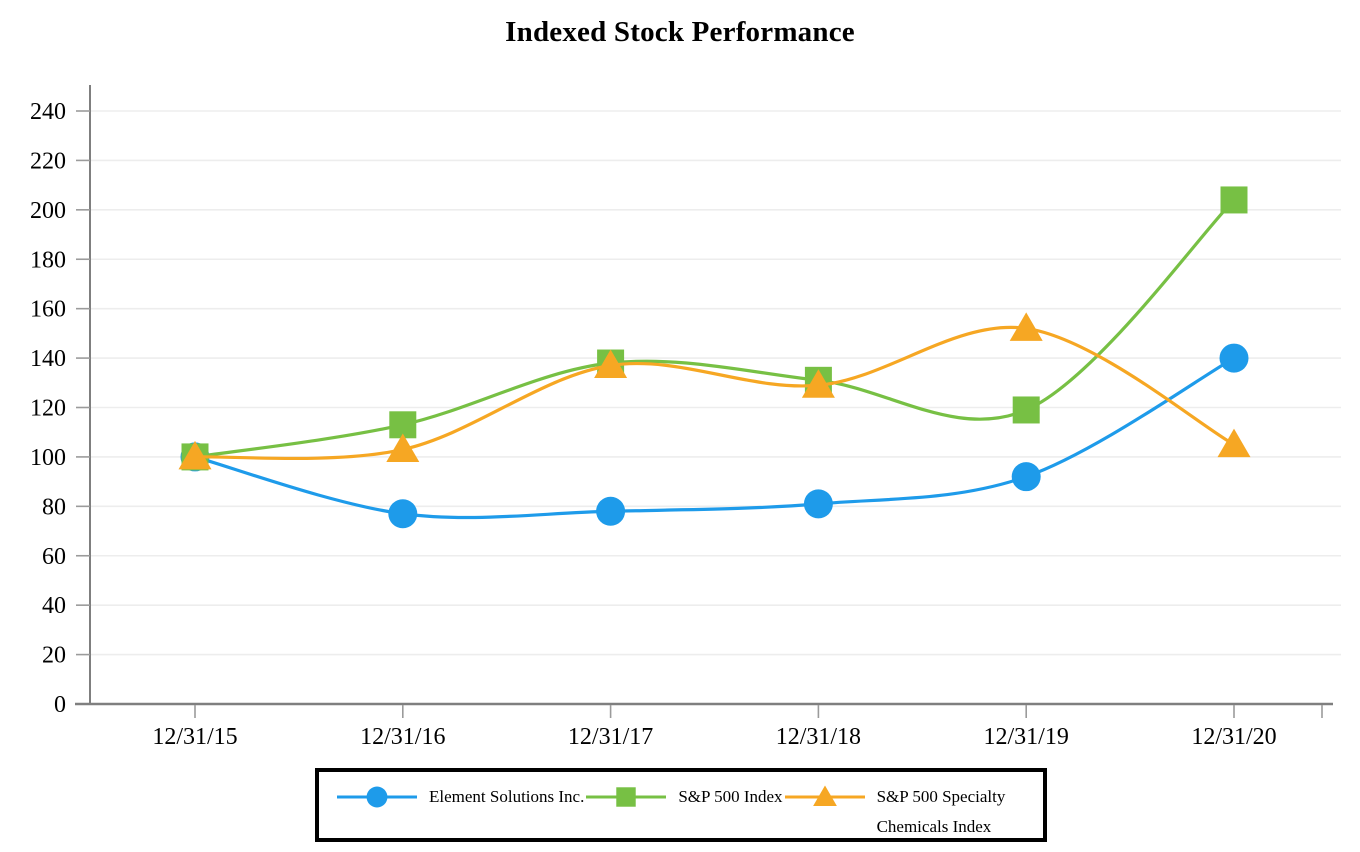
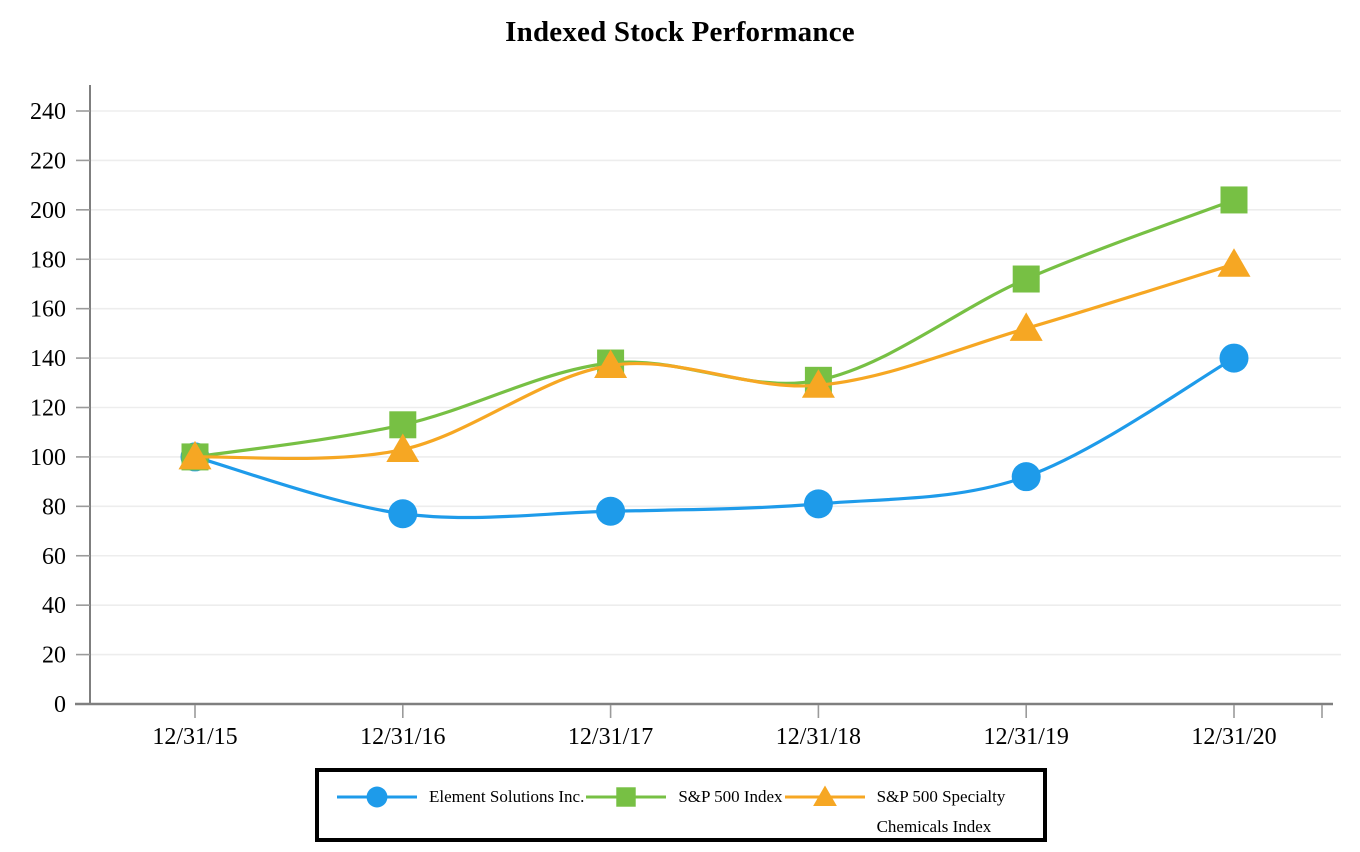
S&P 500 Index/12/31/19: 119 -> 172
S&P 500 Specialty Chemicals Index/12/31/20: 105 -> 178
